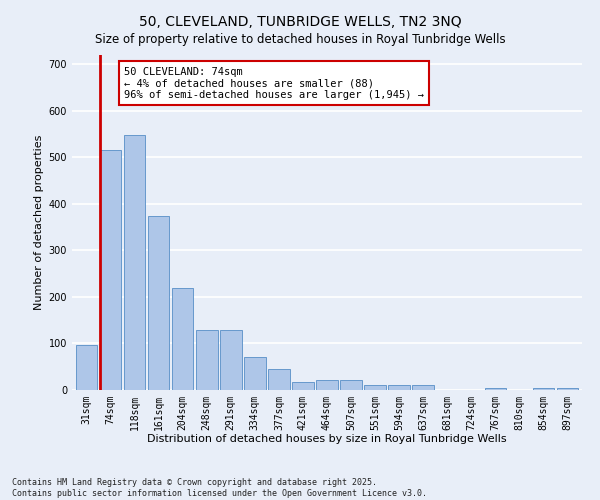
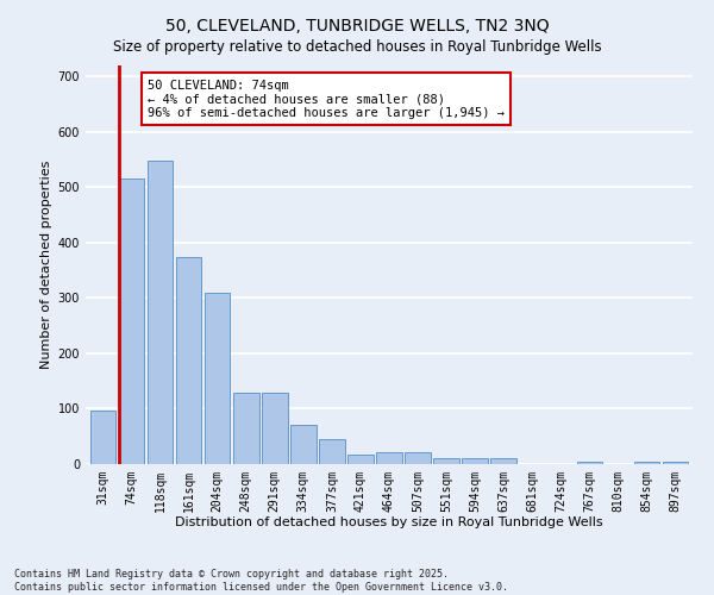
204sqm: 220 -> 310
